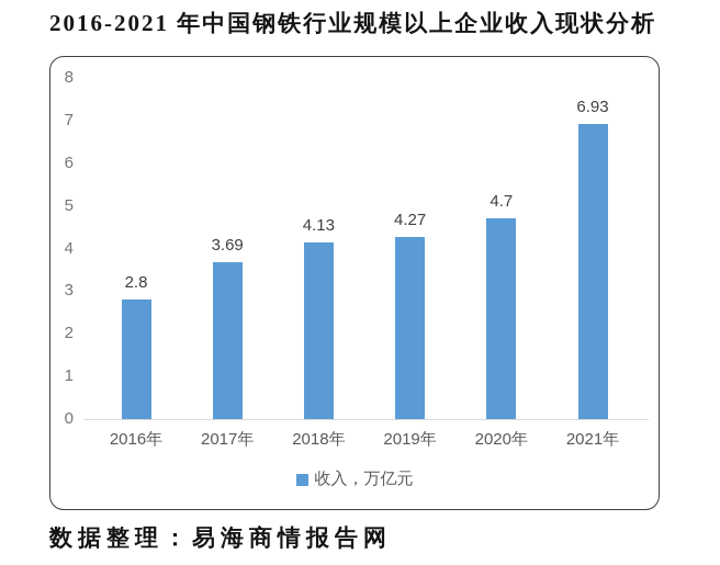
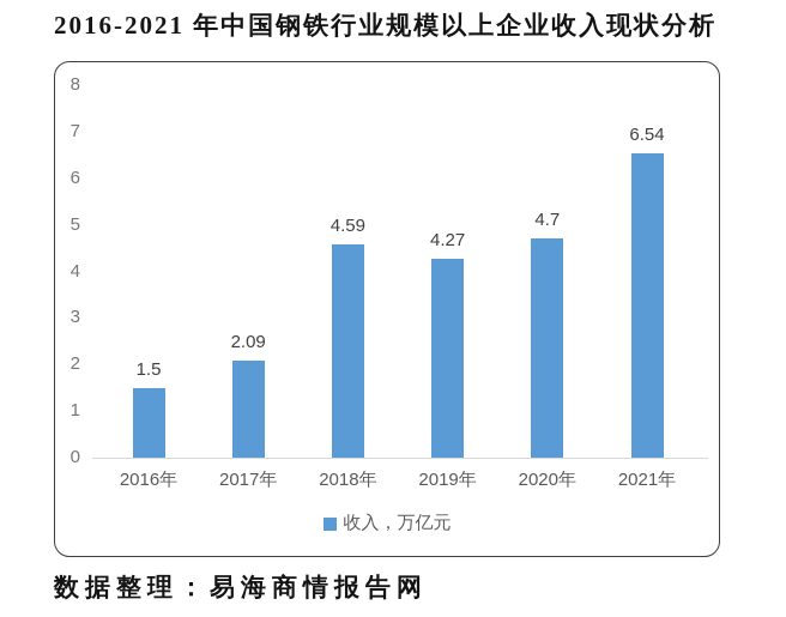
2016年: 2.8 -> 1.5
2017年: 3.69 -> 2.09
2018年: 4.13 -> 4.59
2021年: 6.93 -> 6.54
